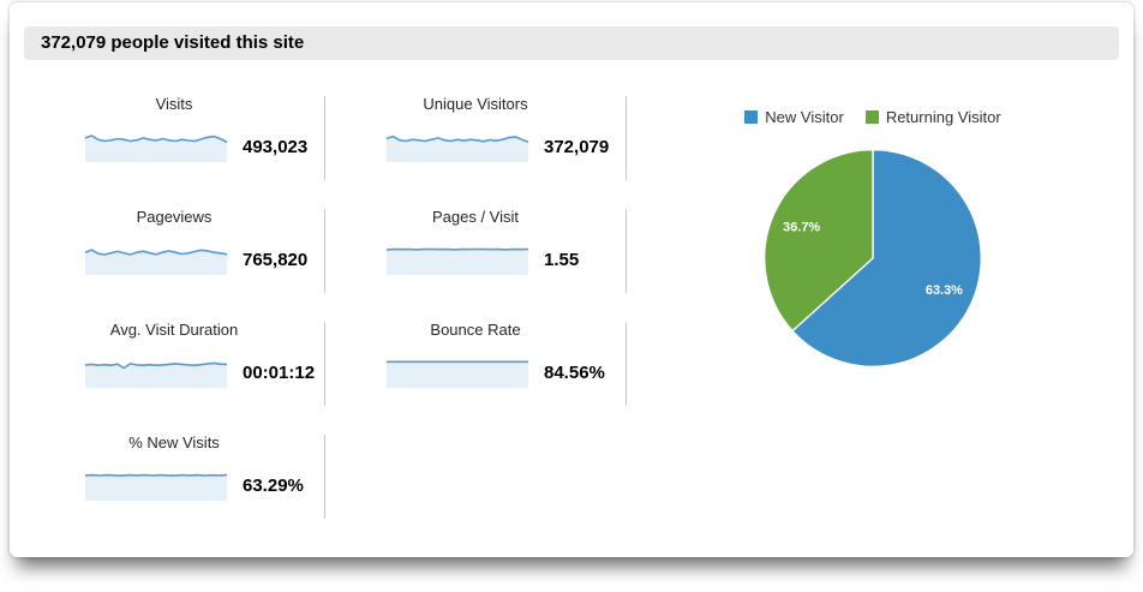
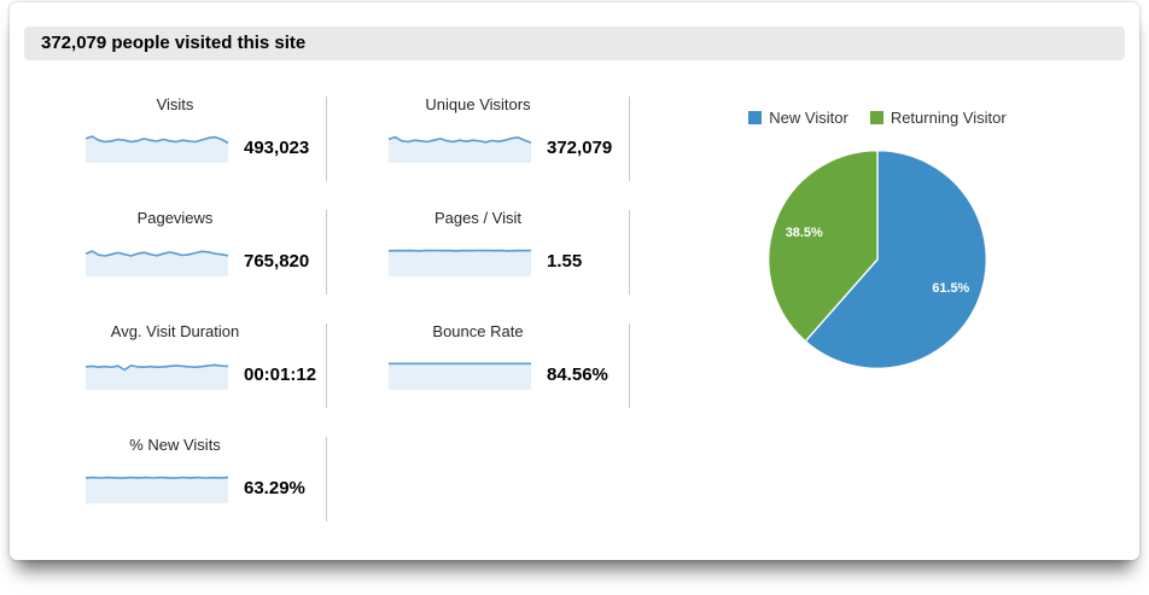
New Visitor: 63.3% -> 61.5%
Returning Visitor: 36.7% -> 38.5%
